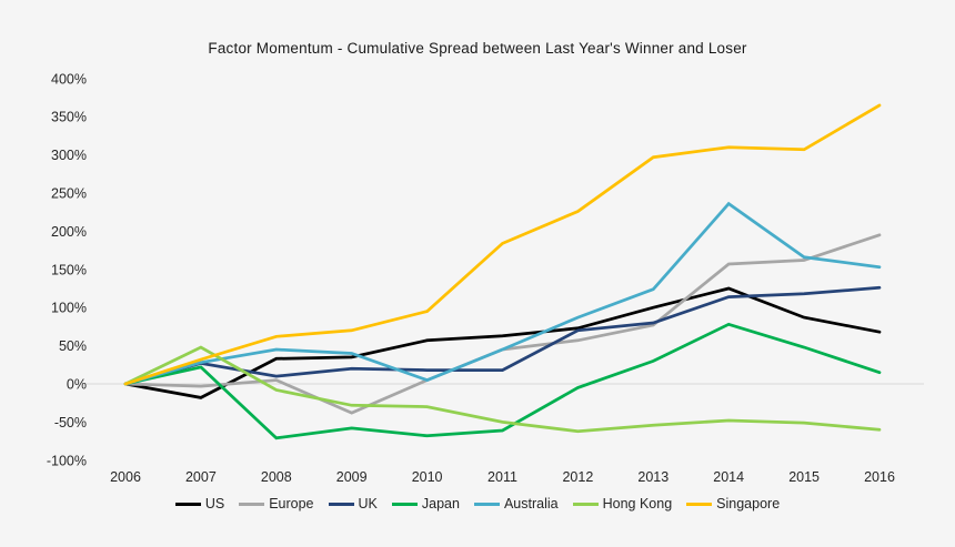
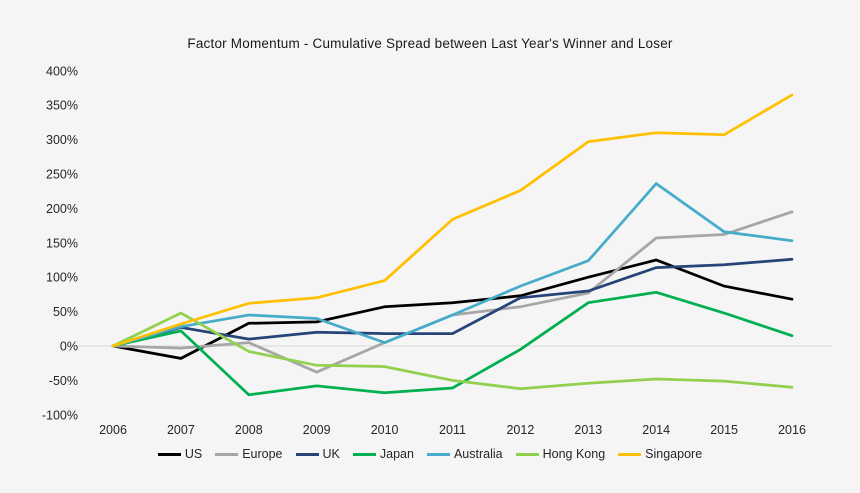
Japan/2013: 30% -> 60%
